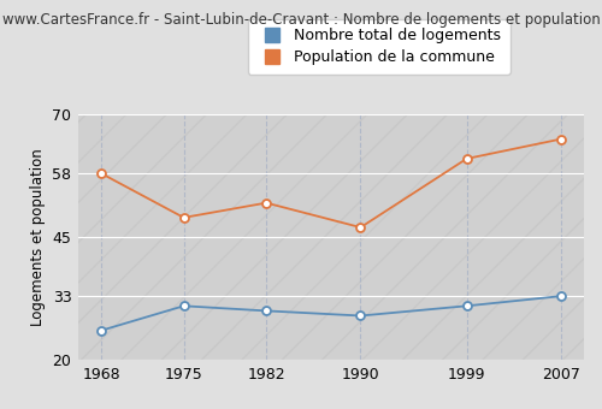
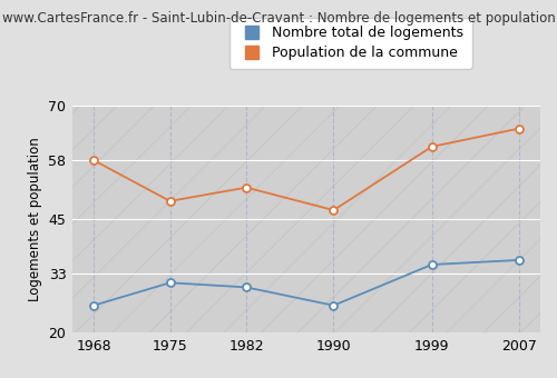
Nombre total de logements/1990: 29 -> 26
Nombre total de logements/1999: 31 -> 35
Nombre total de logements/2007: 33 -> 36
